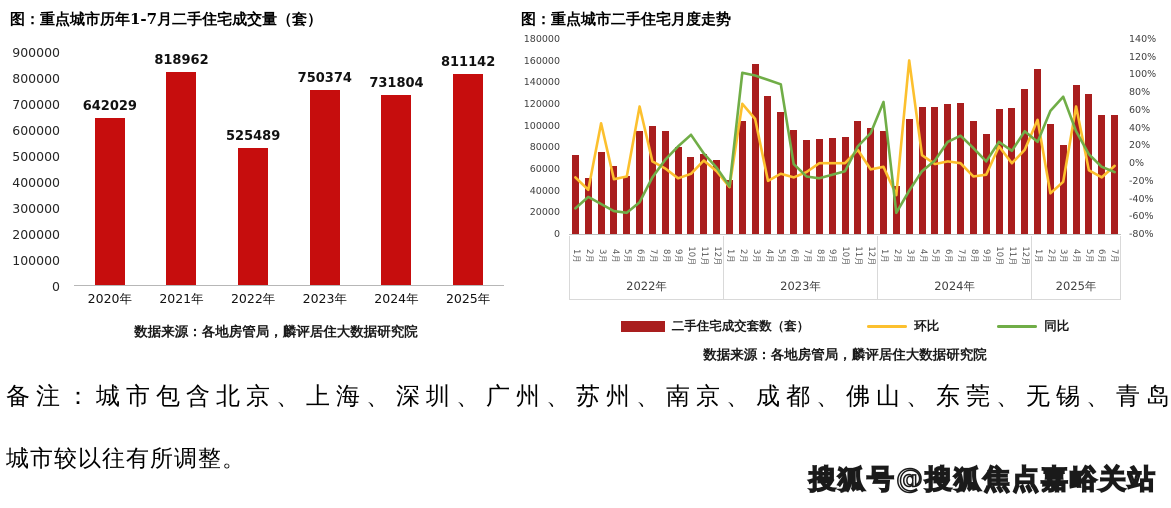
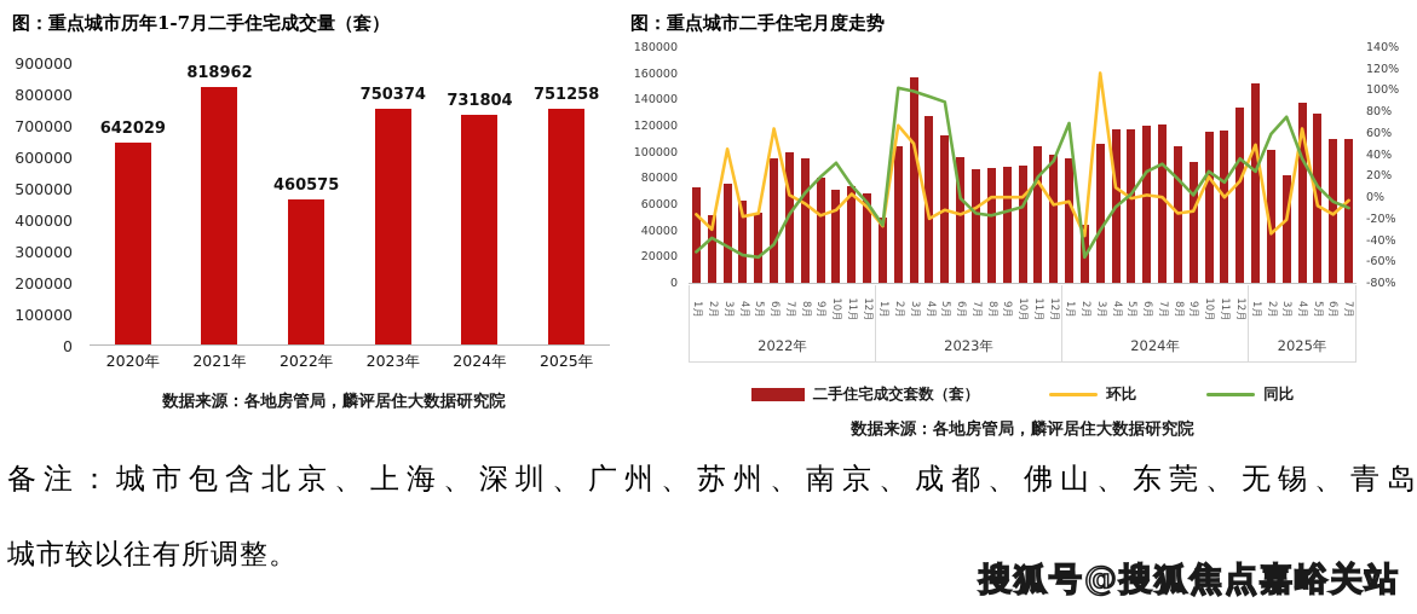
图：重点城市历年1-7月二手住宅成交量（套）/2022年: 525489 -> 460575
图：重点城市历年1-7月二手住宅成交量（套）/2025年: 811142 -> 751258
